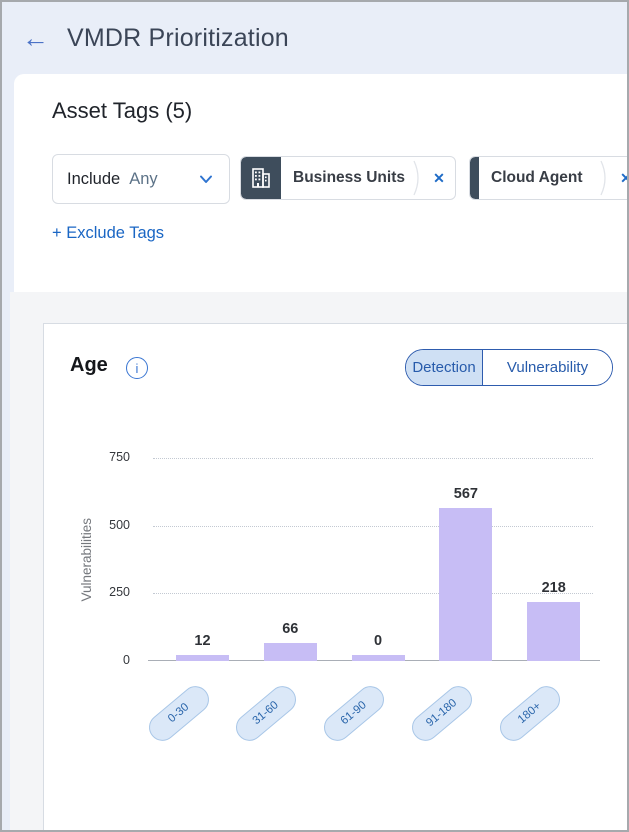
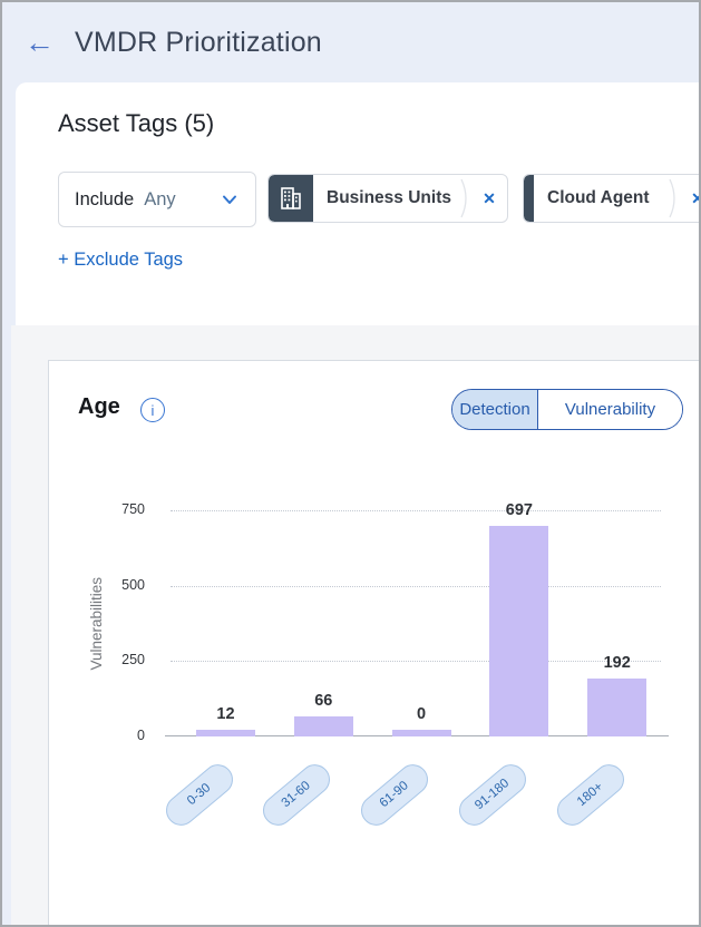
91-180: 567 -> 697
180+: 218 -> 192
